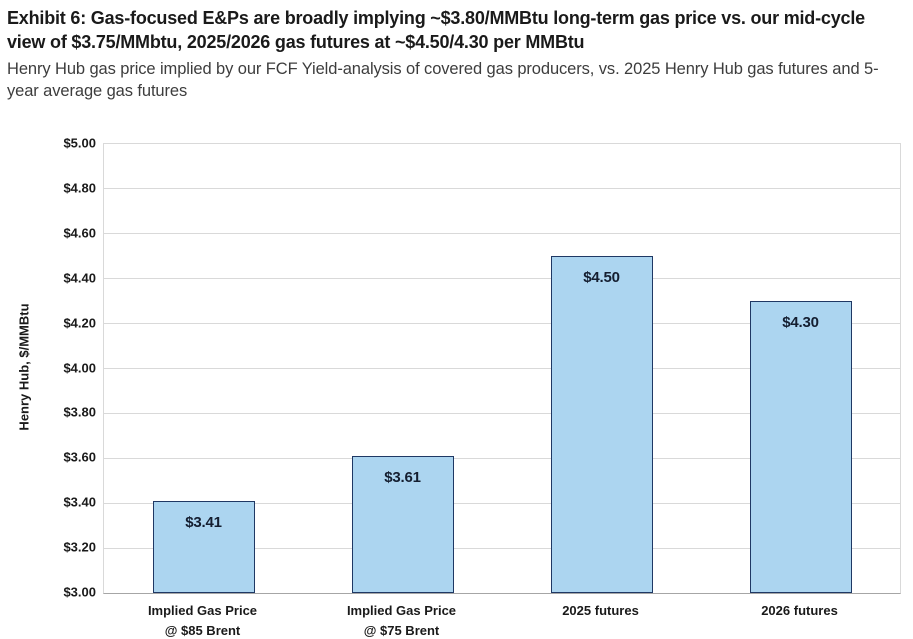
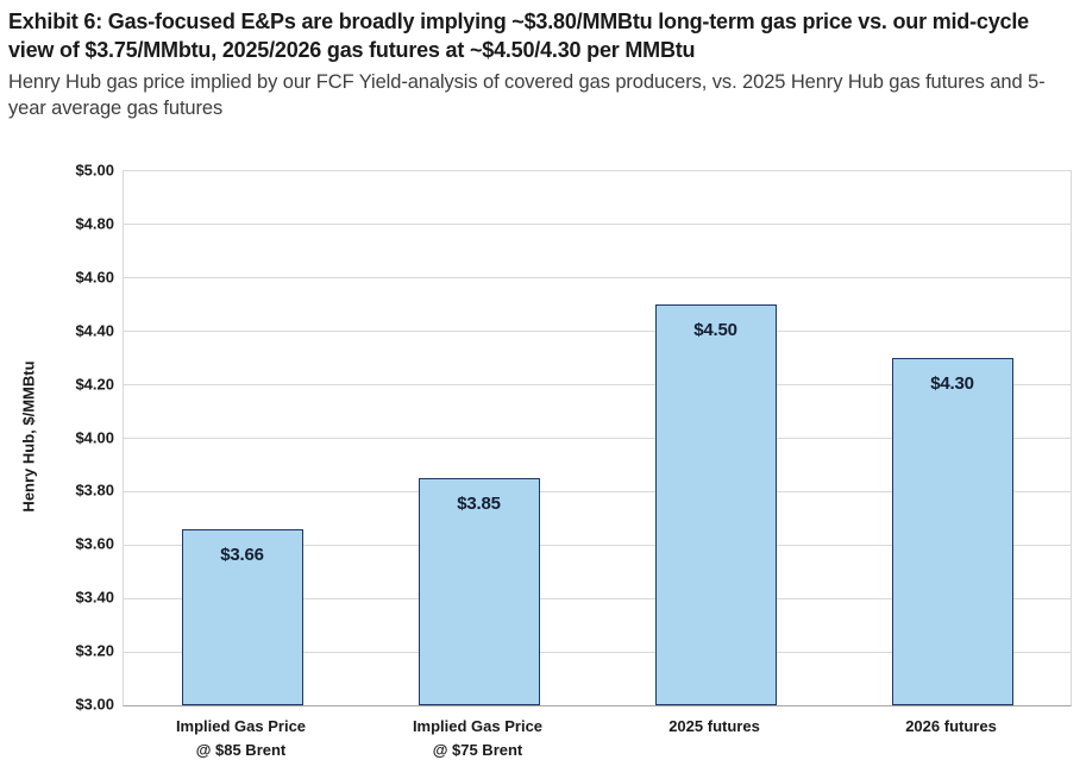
Implied Gas Price @ $85 Brent: $3.41 -> $3.66
Implied Gas Price @ $75 Brent: $3.61 -> $3.85
